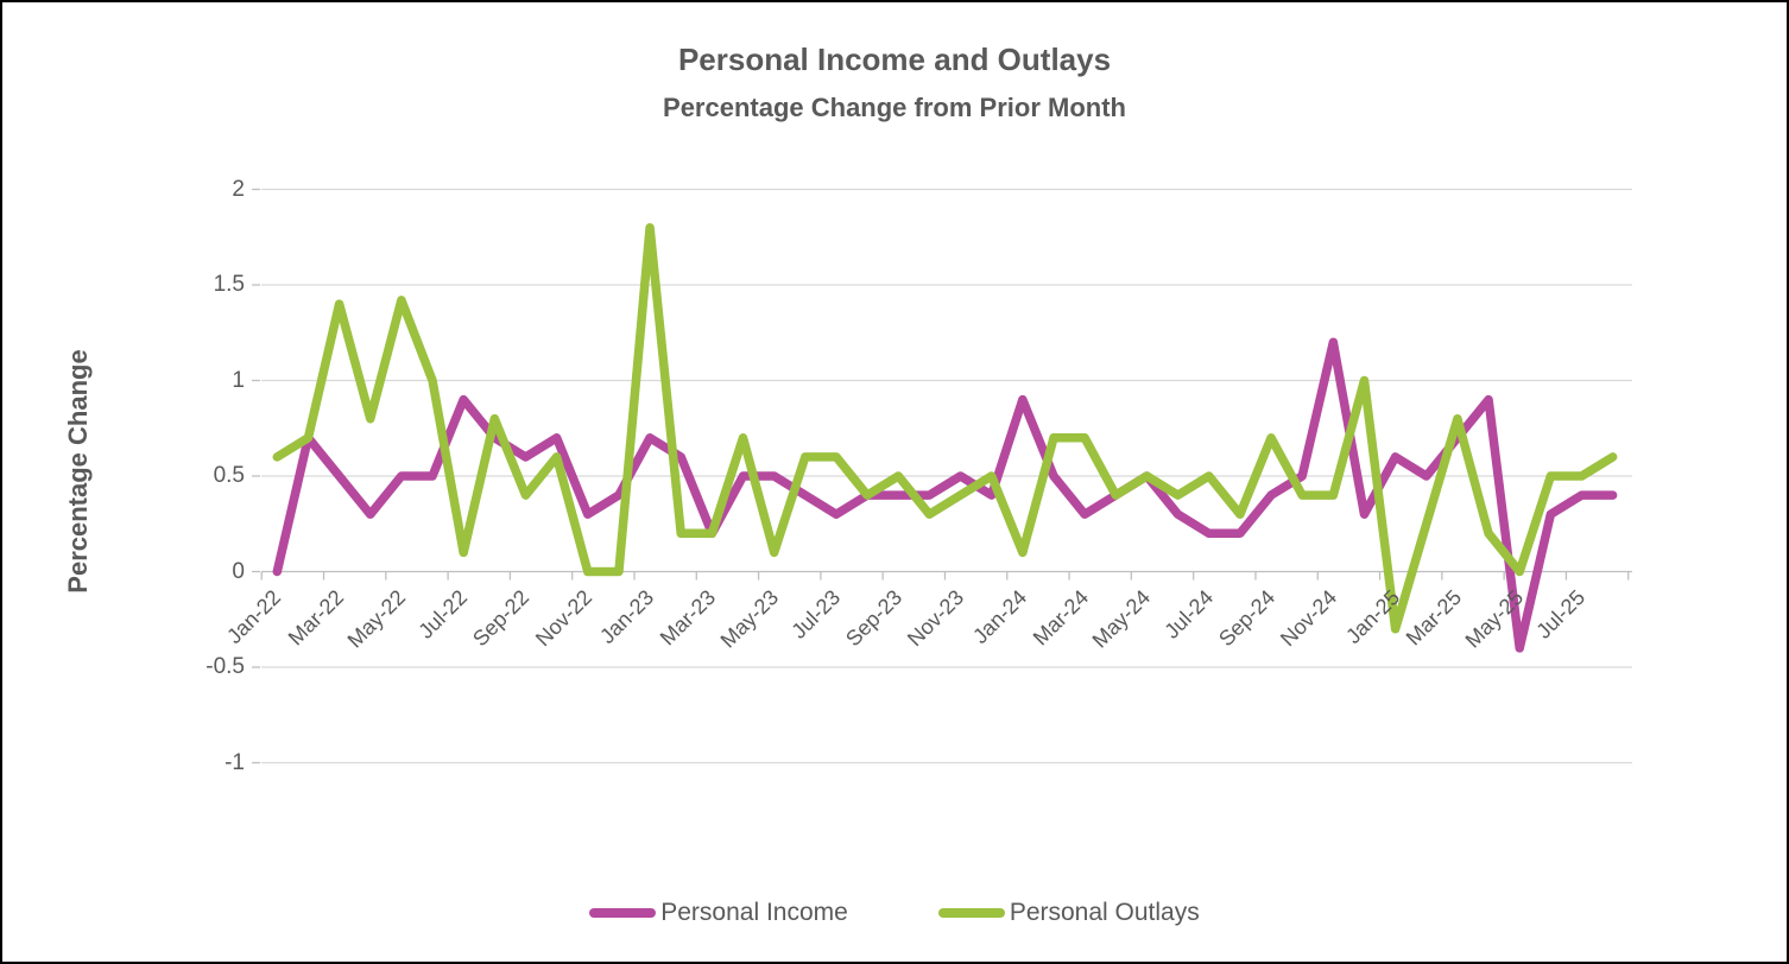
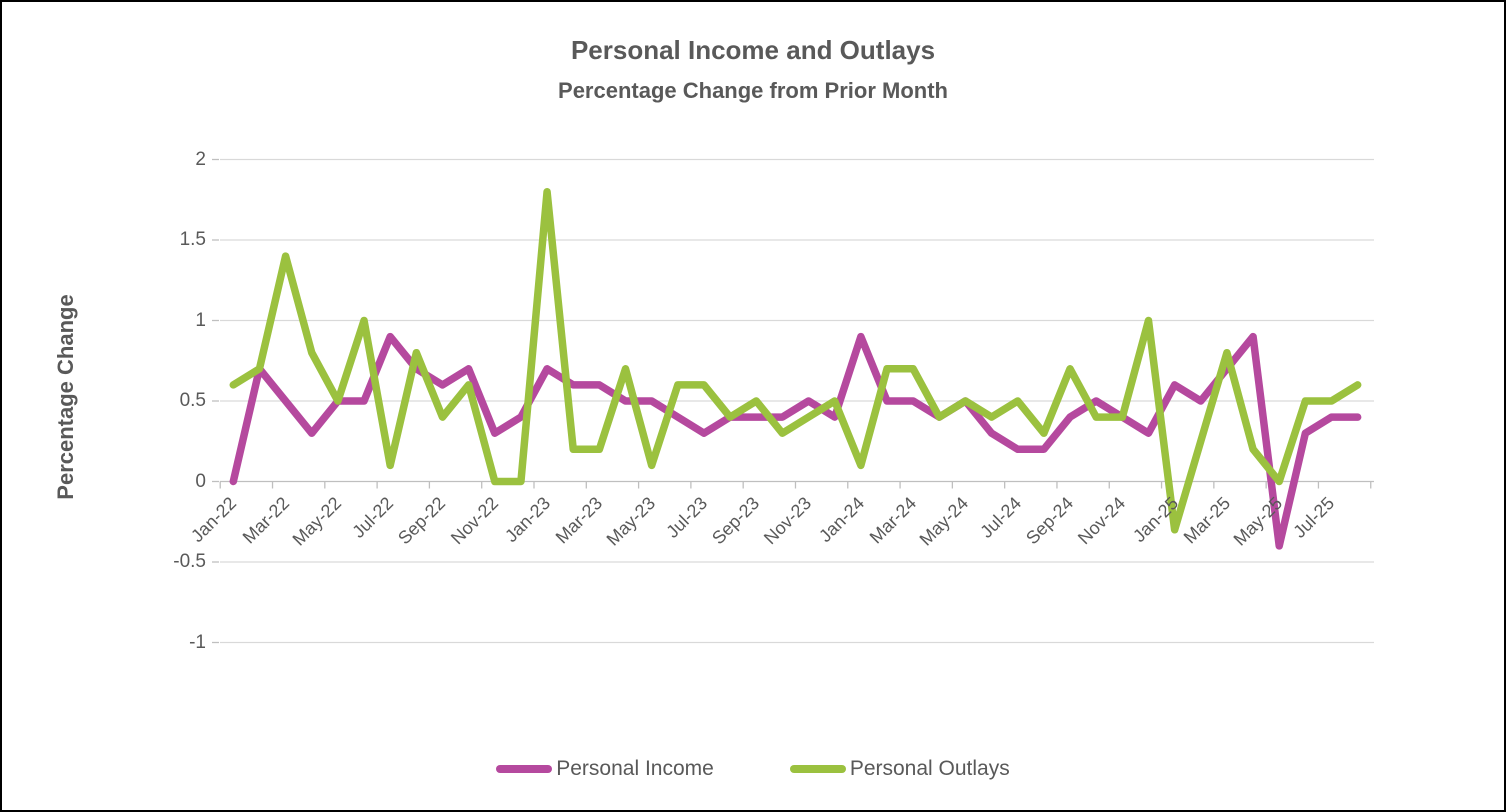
Personal Outlays/May-22: 1.42 -> 0.50
Personal Income/Mar-23: 0.2 -> 0.6
Personal Income/Mar-24: 0.3 -> 0.5
Personal Income/Nov-24: 1.2 -> 0.4
